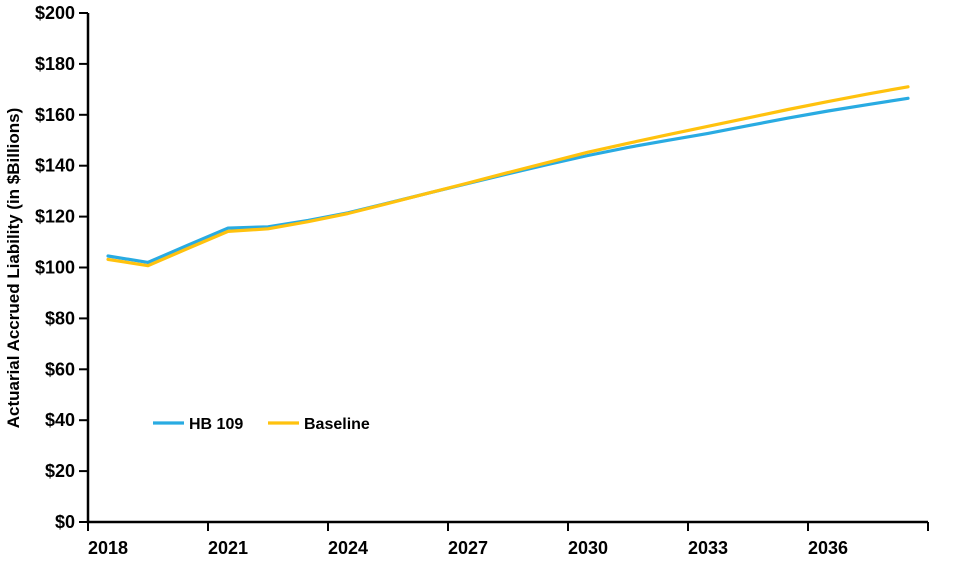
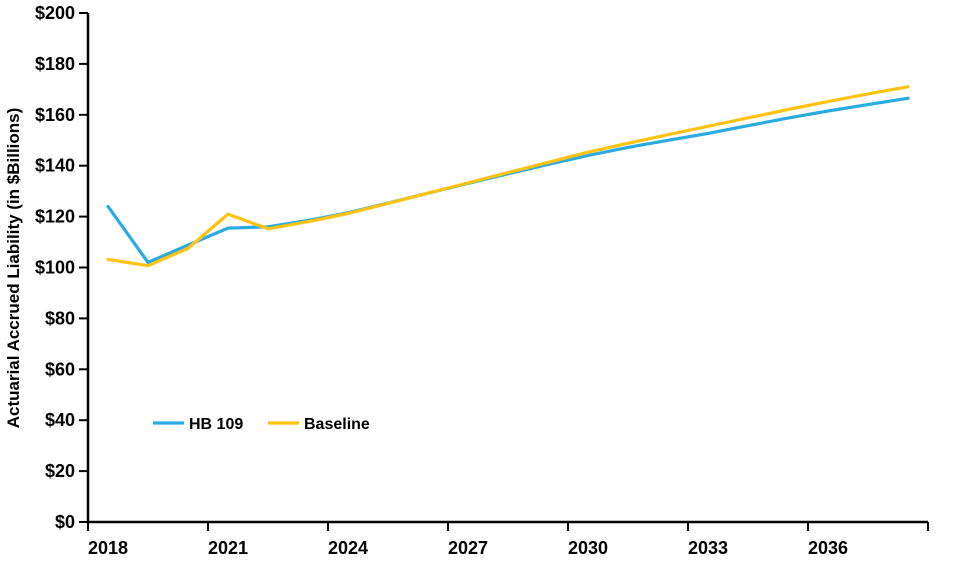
HB 109/2018: $104 -> $124
Baseline/2021: $114 -> $121
